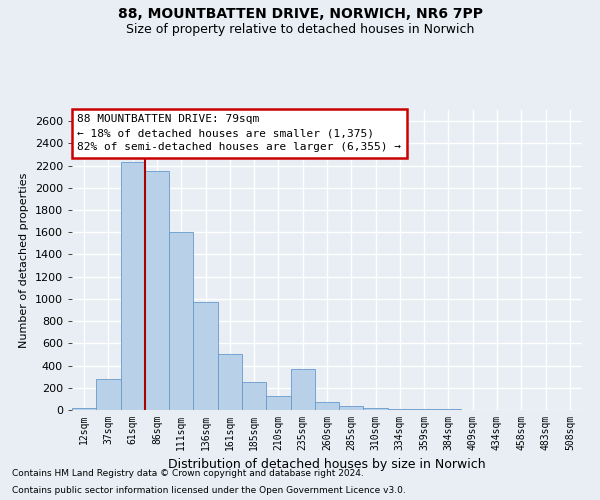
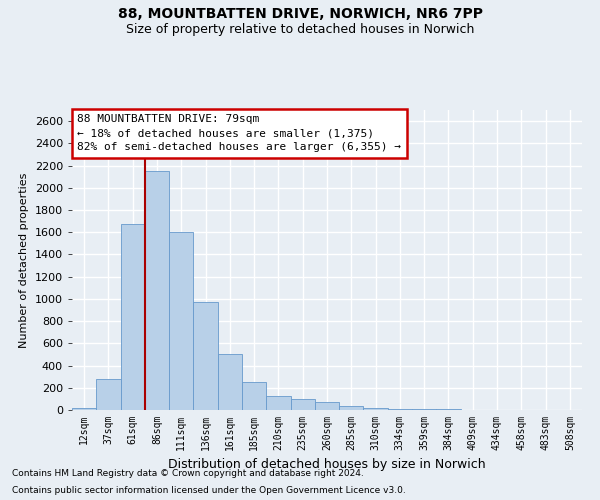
61sqm: 2230 -> 1680
235sqm: 370 -> 100
